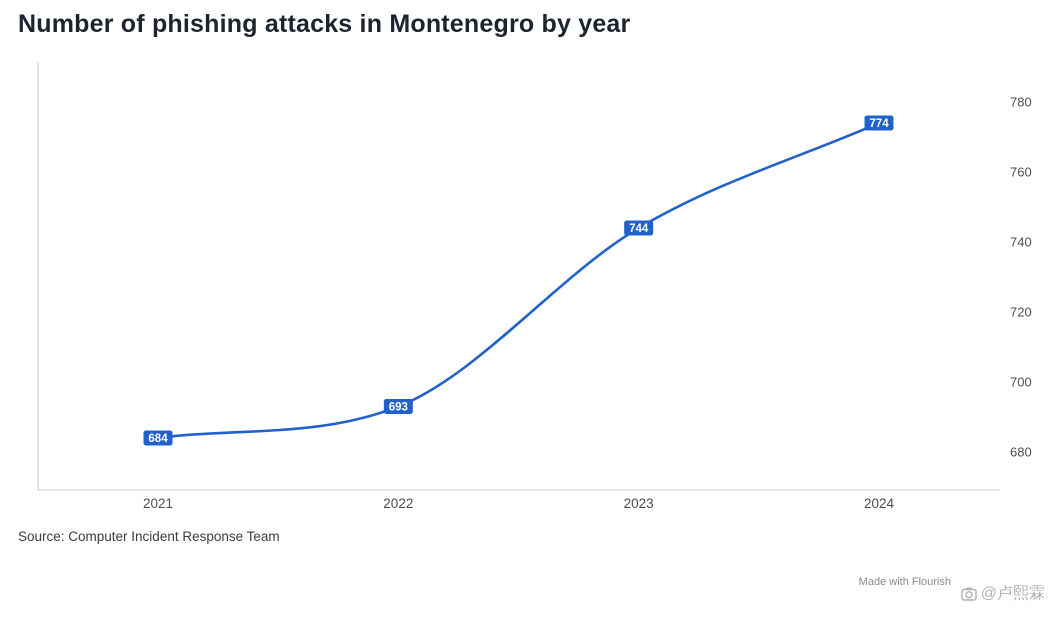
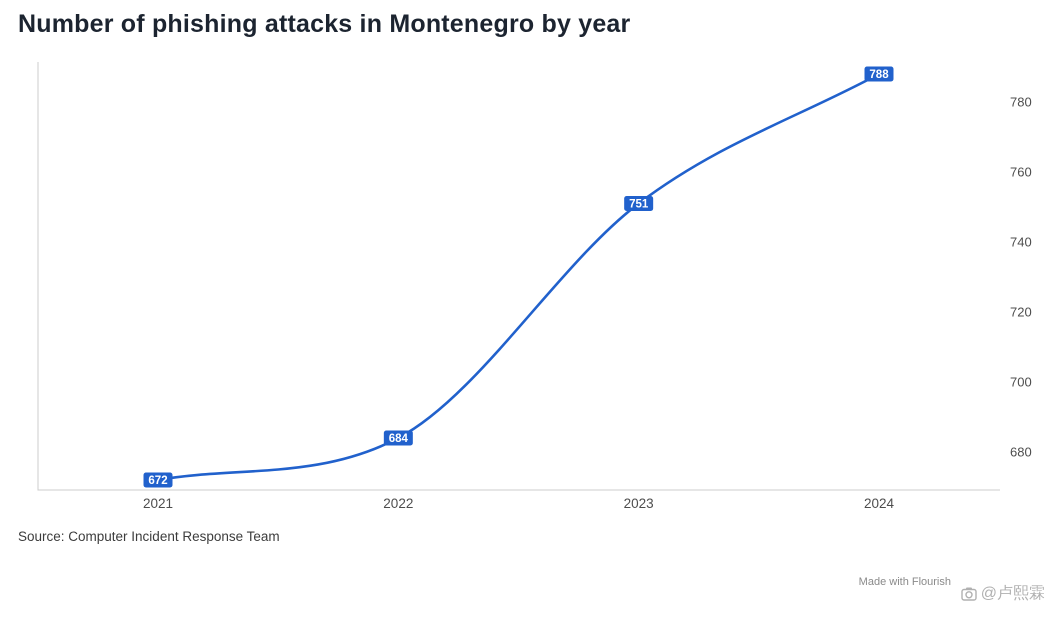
2021: 684 -> 672
2022: 693 -> 684
2023: 744 -> 751
2024: 774 -> 788
